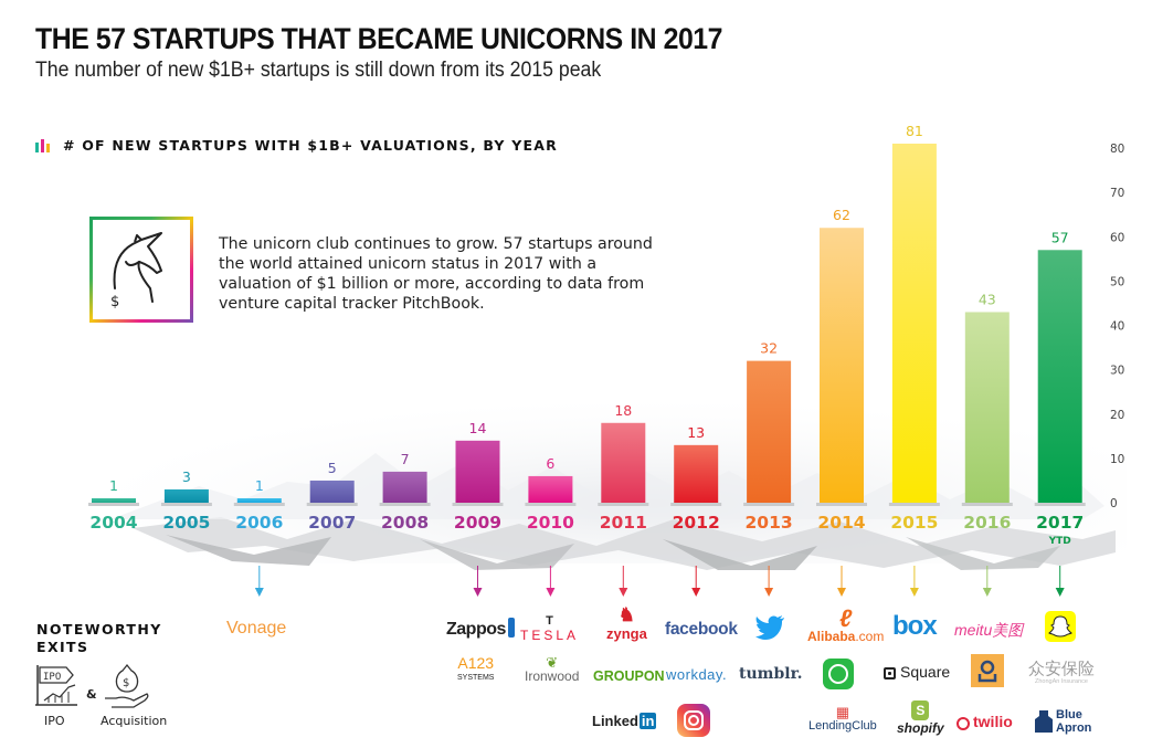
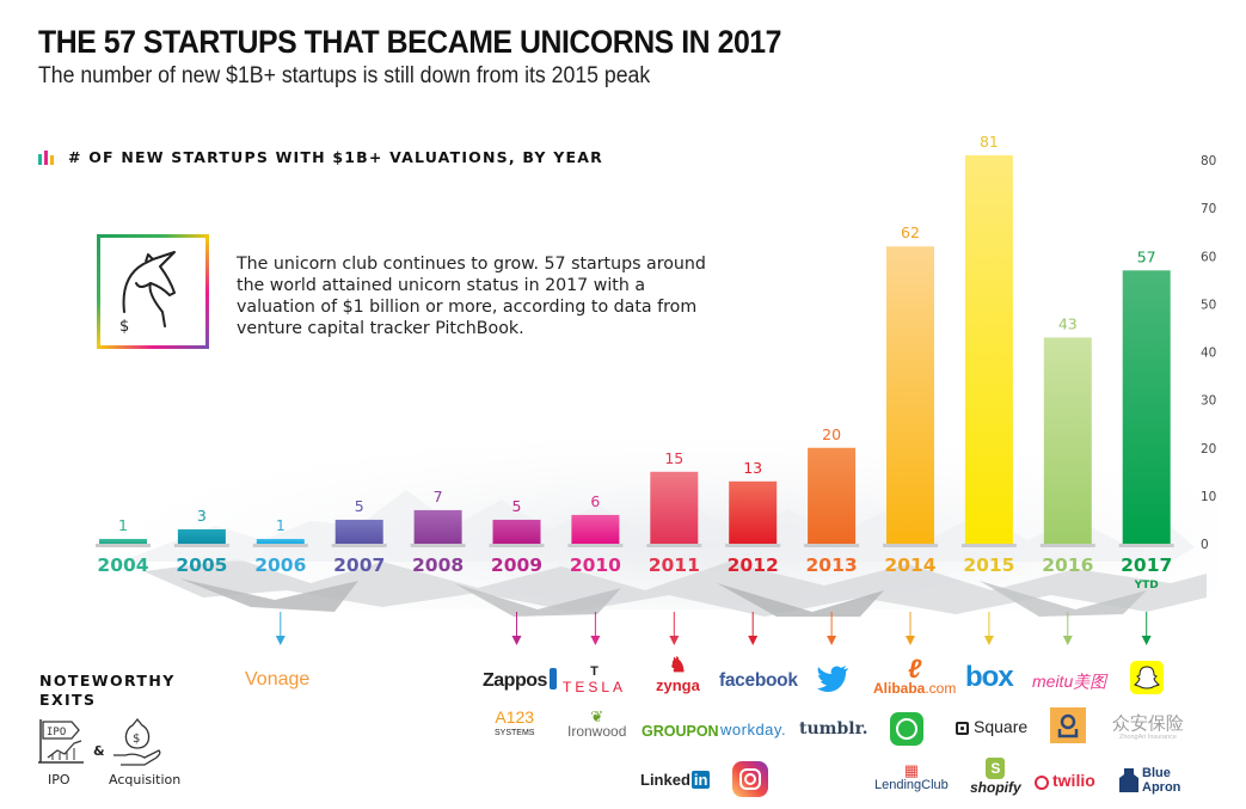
2009: 14 -> 5
2011: 18 -> 15
2013: 32 -> 20
